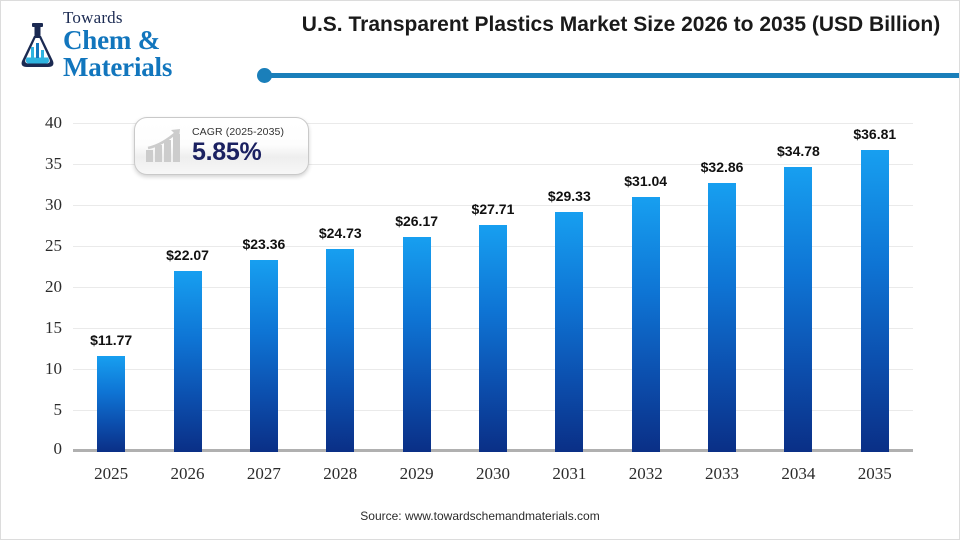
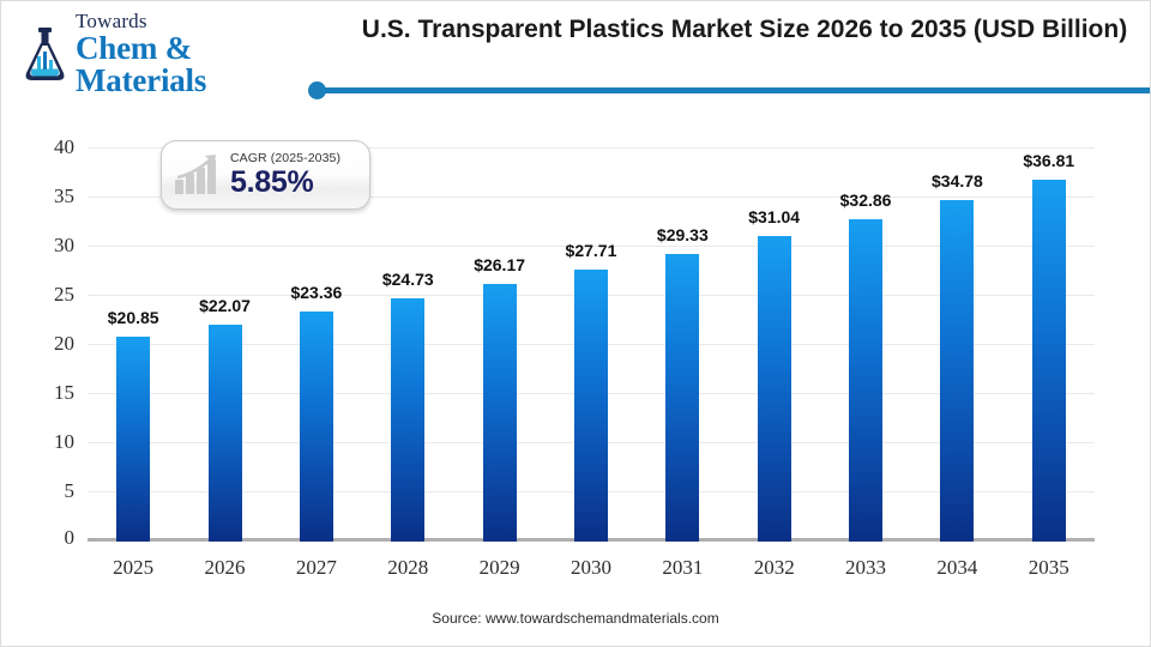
2025: $11.77 -> $20.85
